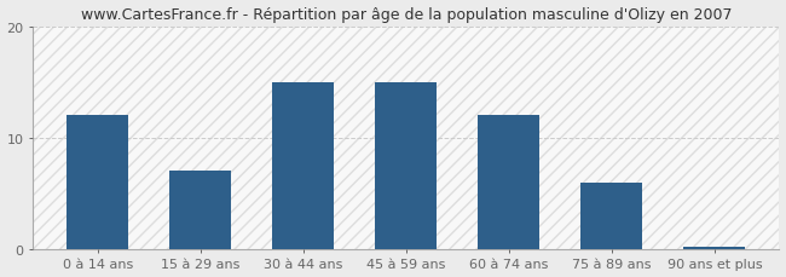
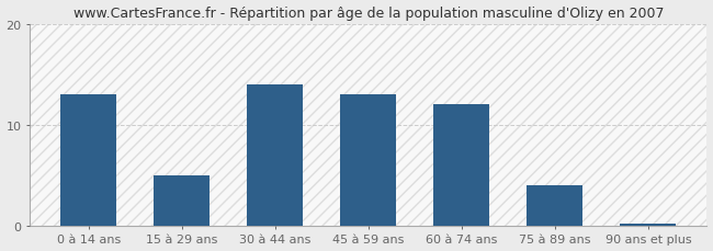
0 à 14 ans: 12.0 -> 13.0
15 à 29 ans: 7.0 -> 5.0
30 à 44 ans: 15.0 -> 14.0
45 à 59 ans: 15.0 -> 13.0
75 à 89 ans: 6.0 -> 4.0
